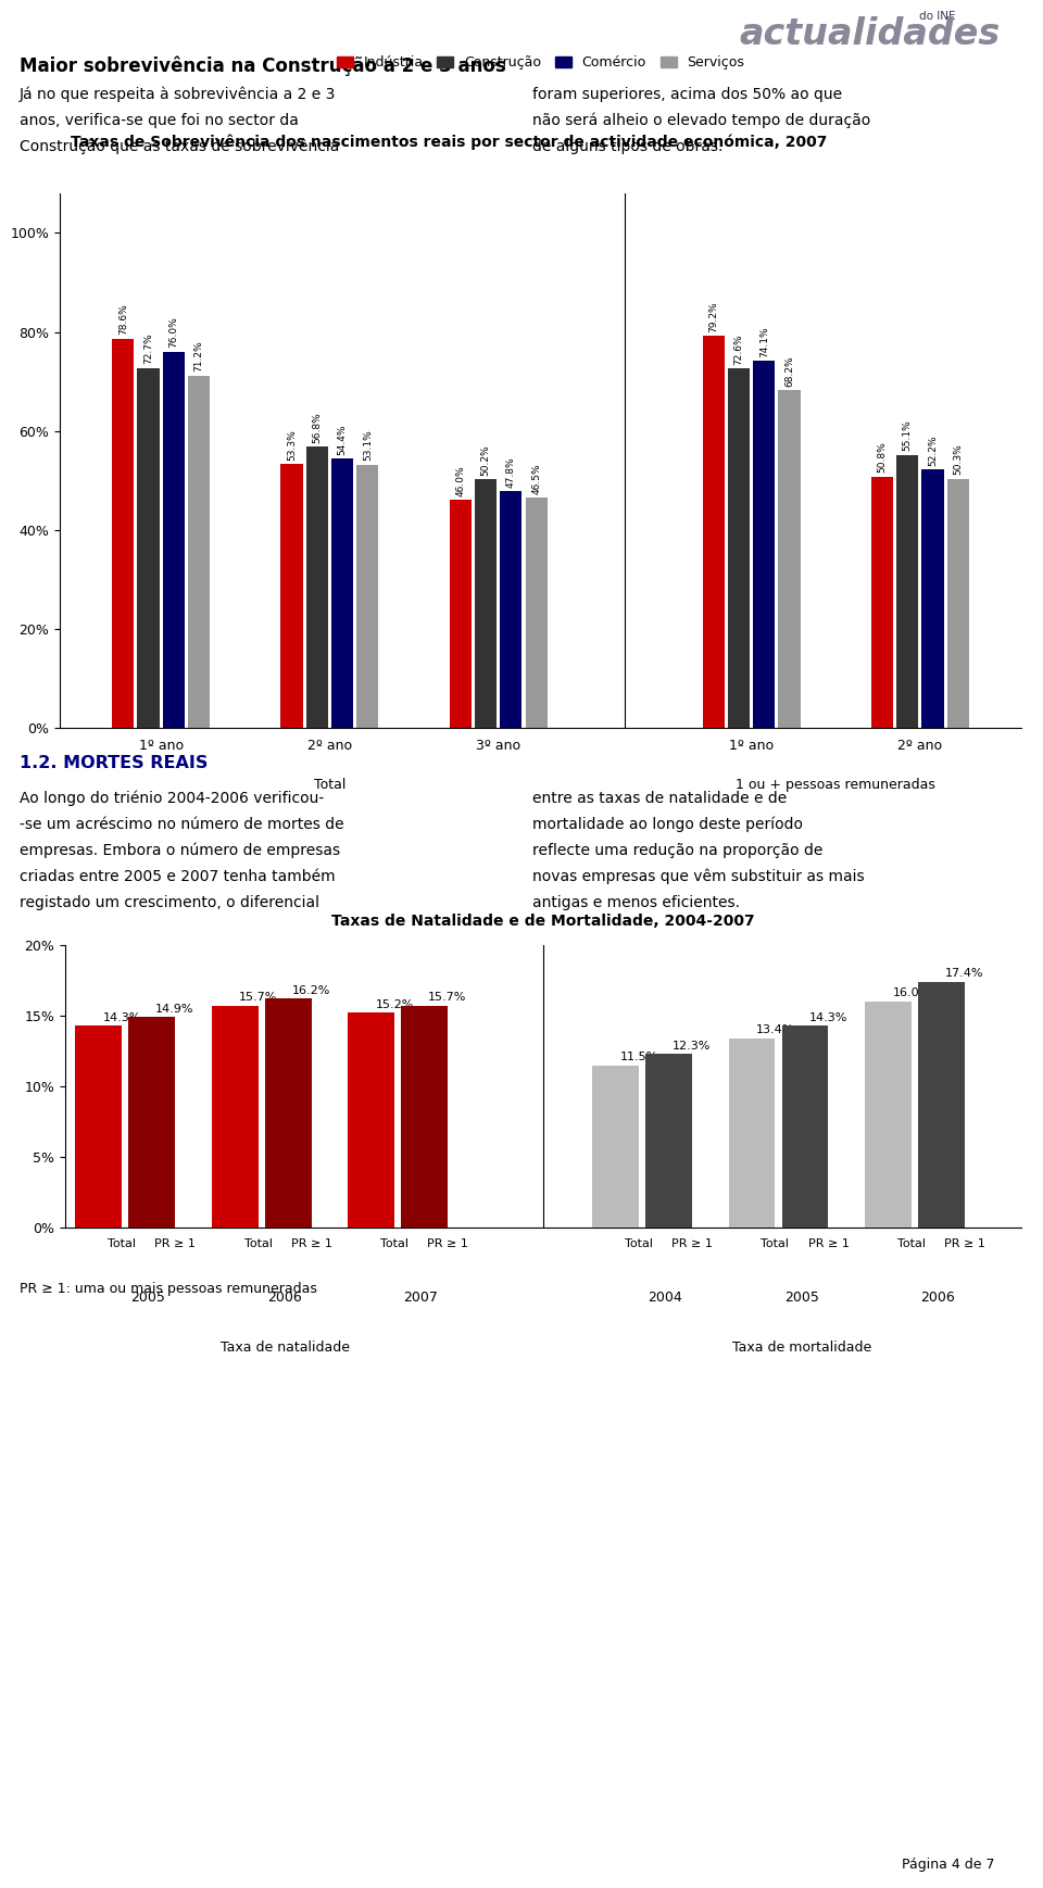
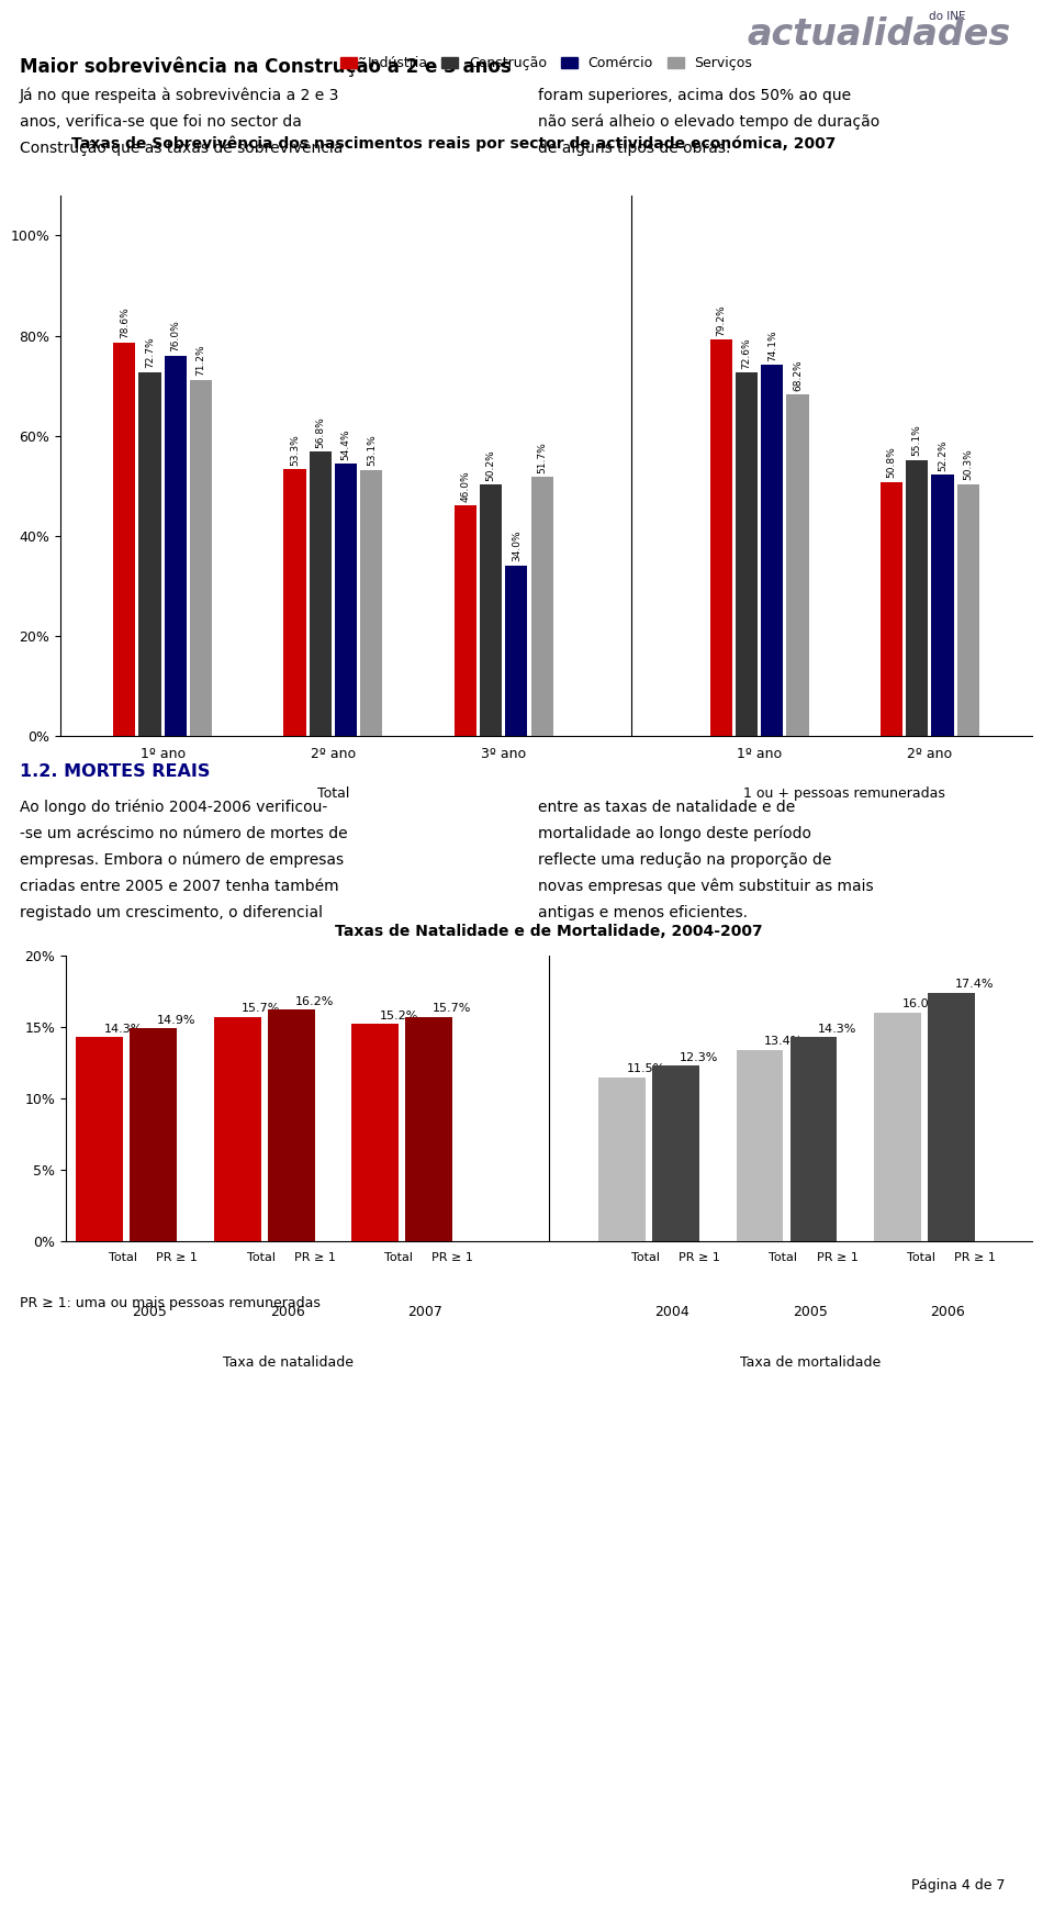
Comércio/3º ano: 47.8% -> 34.0%
Serviços/3º ano: 46.5% -> 51.7%
